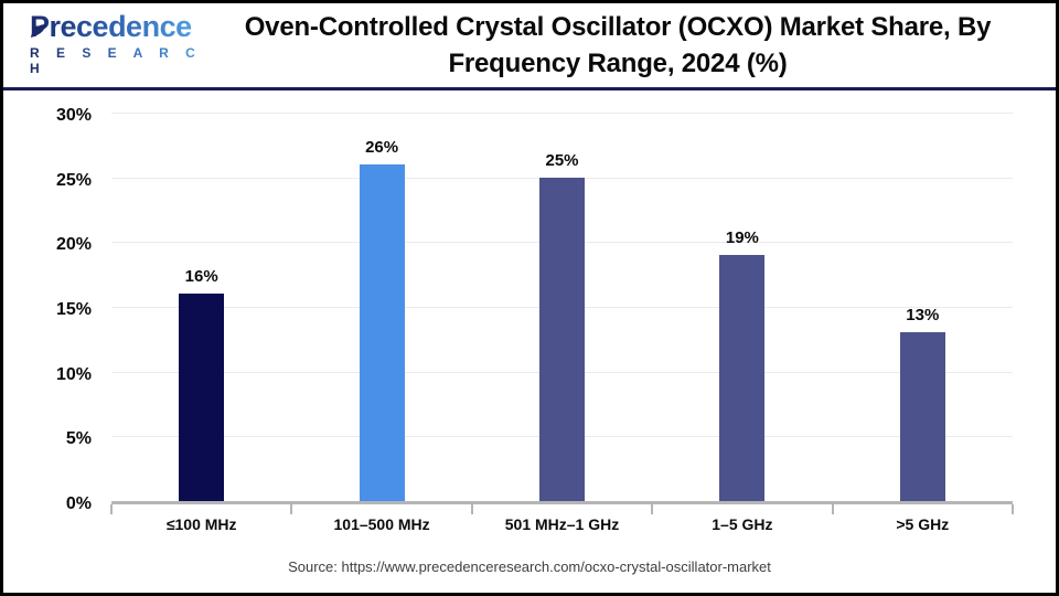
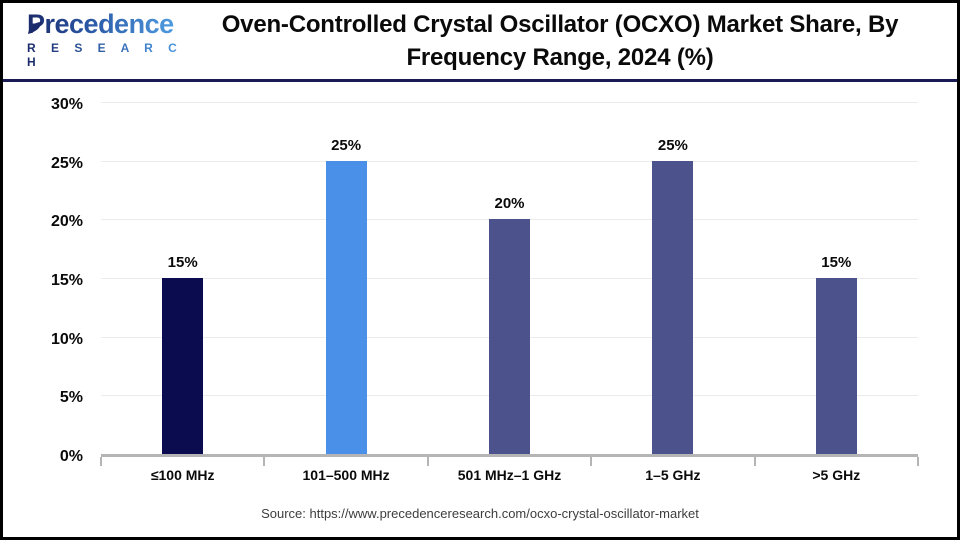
≤100 MHz: 16% -> 15%
101–500 MHz: 26% -> 25%
501 MHz–1 GHz: 25% -> 20%
1–5 GHz: 19% -> 25%
>5 GHz: 13% -> 15%
